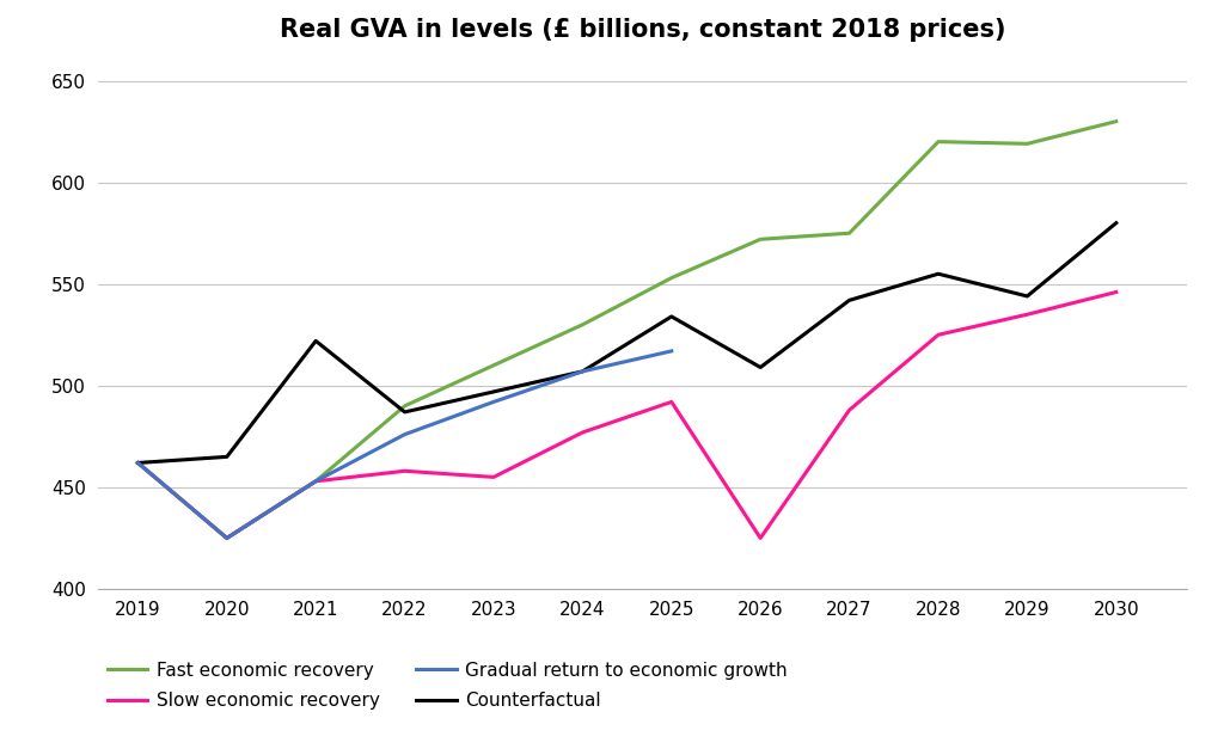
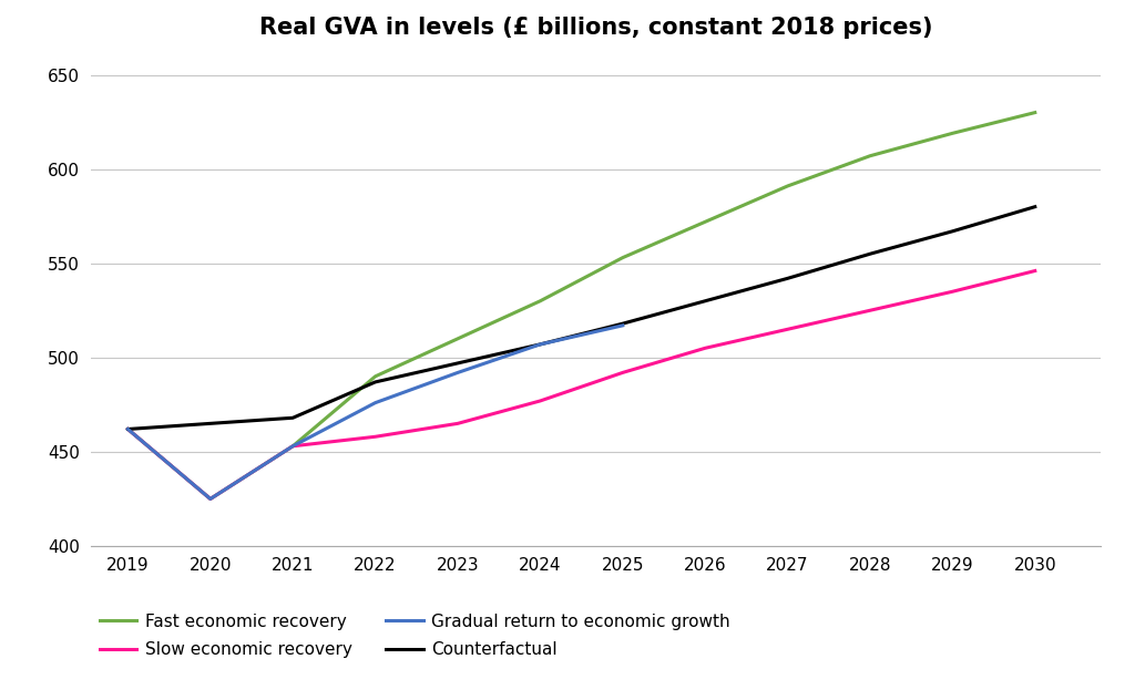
Counterfactual/2021: 522 -> 468
Slow economic recovery/2023: 455 -> 465
Counterfactual/2025: 534 -> 518
Slow economic recovery/2026: 425 -> 505
Counterfactual/2026: 509 -> 530
Fast economic recovery/2027: 575 -> 591
Slow economic recovery/2027: 488 -> 515
Fast economic recovery/2028: 620 -> 607
Counterfactual/2029: 544 -> 567
